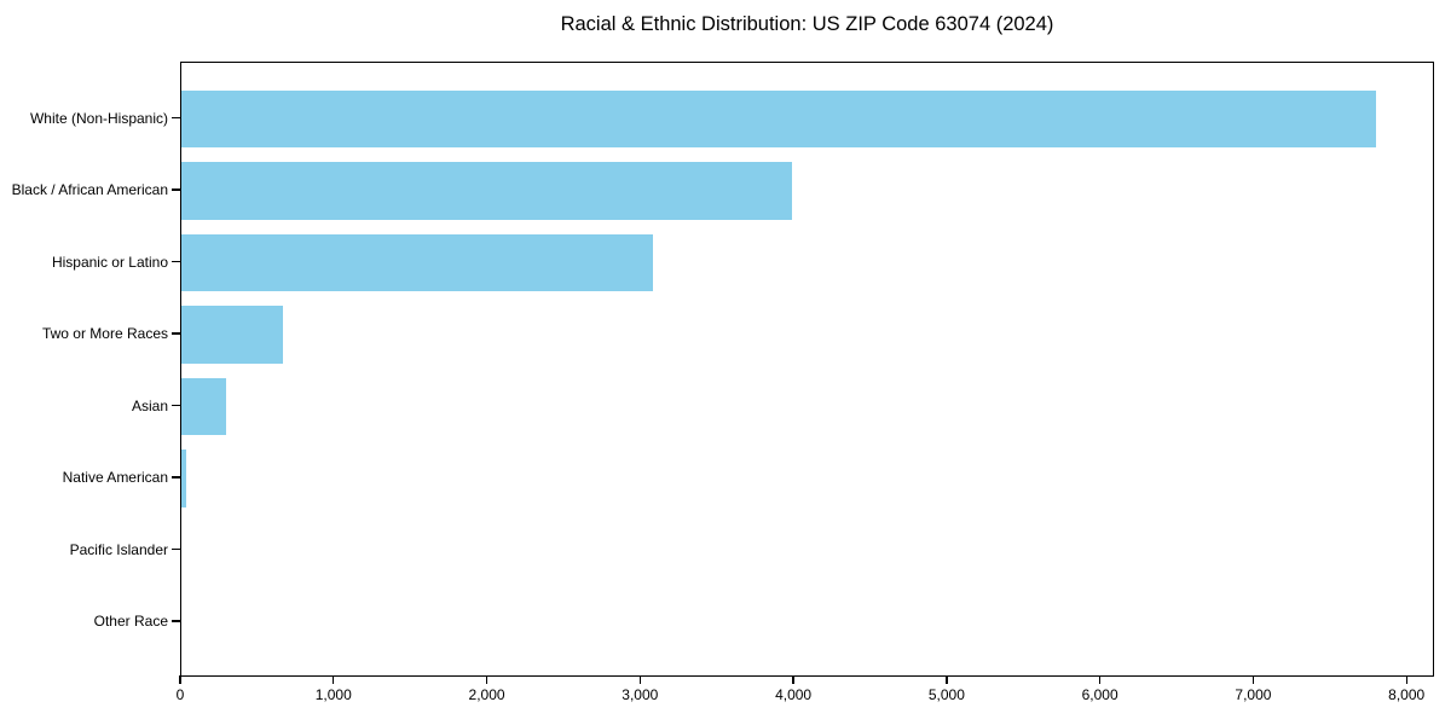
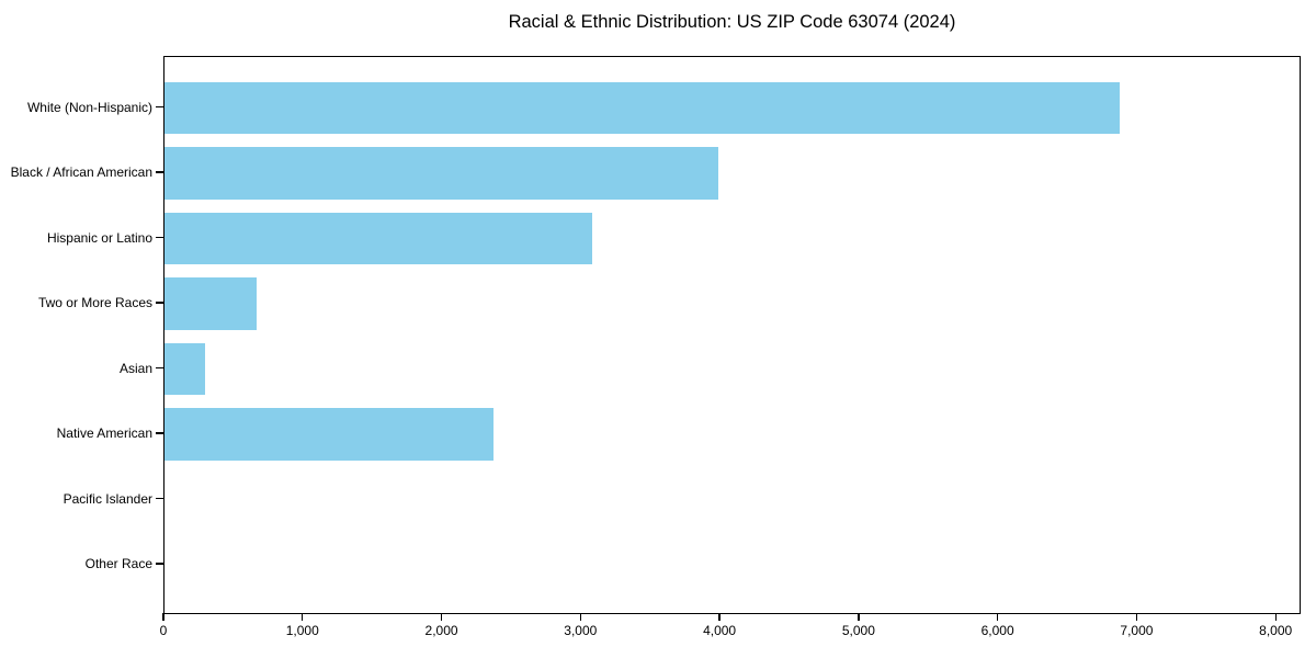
White (Non-Hispanic): 7790 -> 6870
Native American: 30 -> 2370
